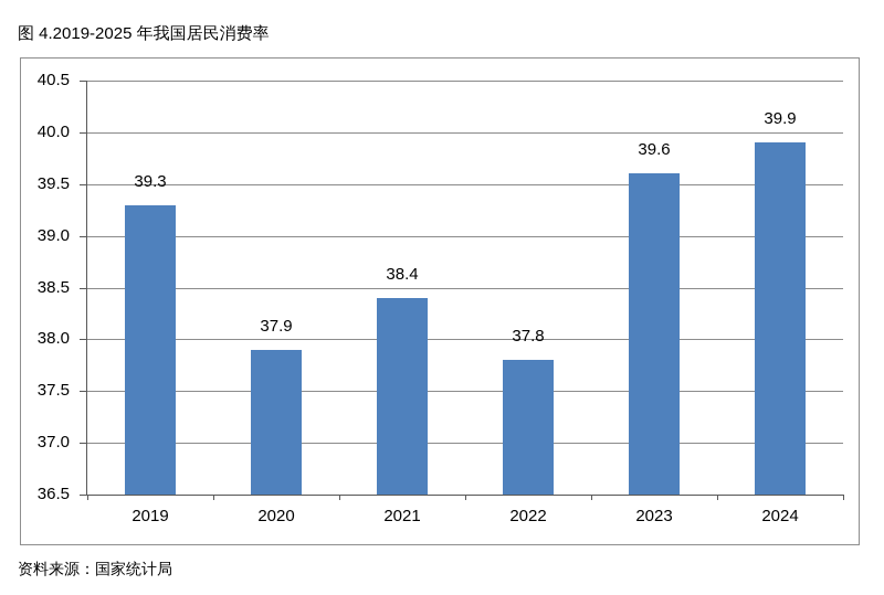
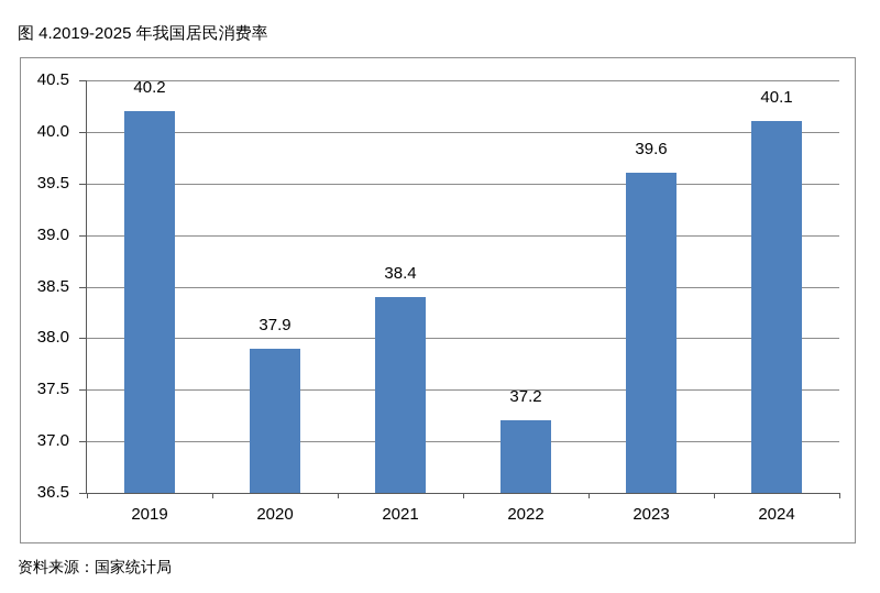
2019: 39.3 -> 40.2
2022: 37.8 -> 37.2
2024: 39.9 -> 40.1
